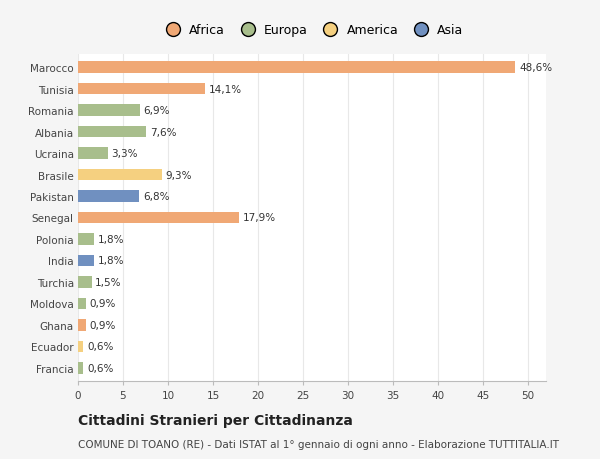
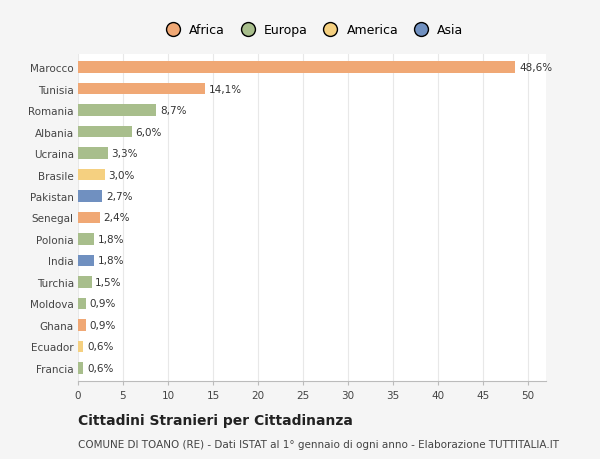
Romania: 6,9% -> 8,7%
Albania: 7,6% -> 6,0%
Brasile: 9,3% -> 3,0%
Pakistan: 6,8% -> 2,7%
Senegal: 17,9% -> 2,4%
